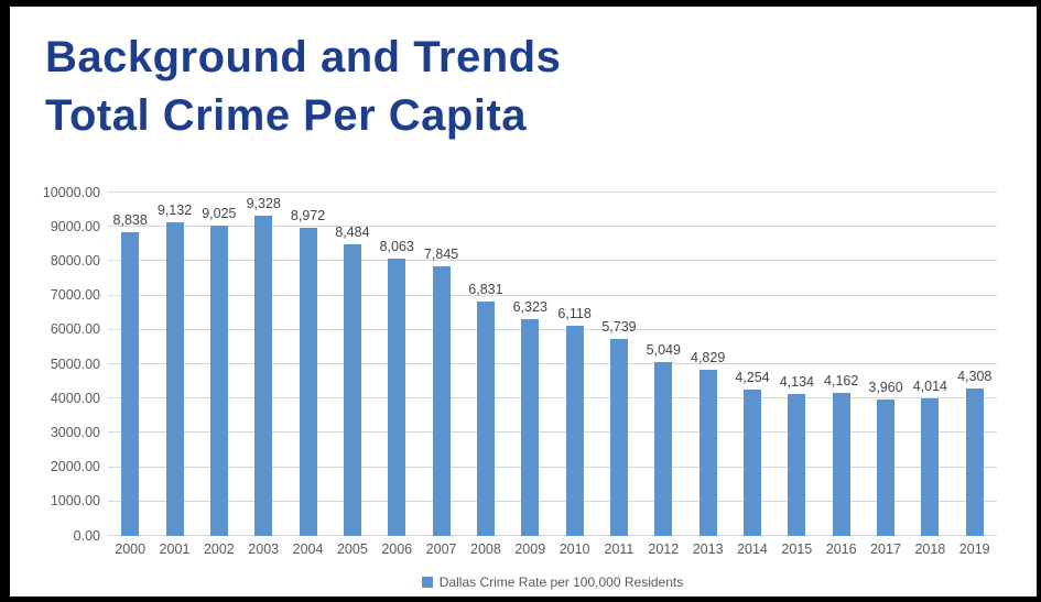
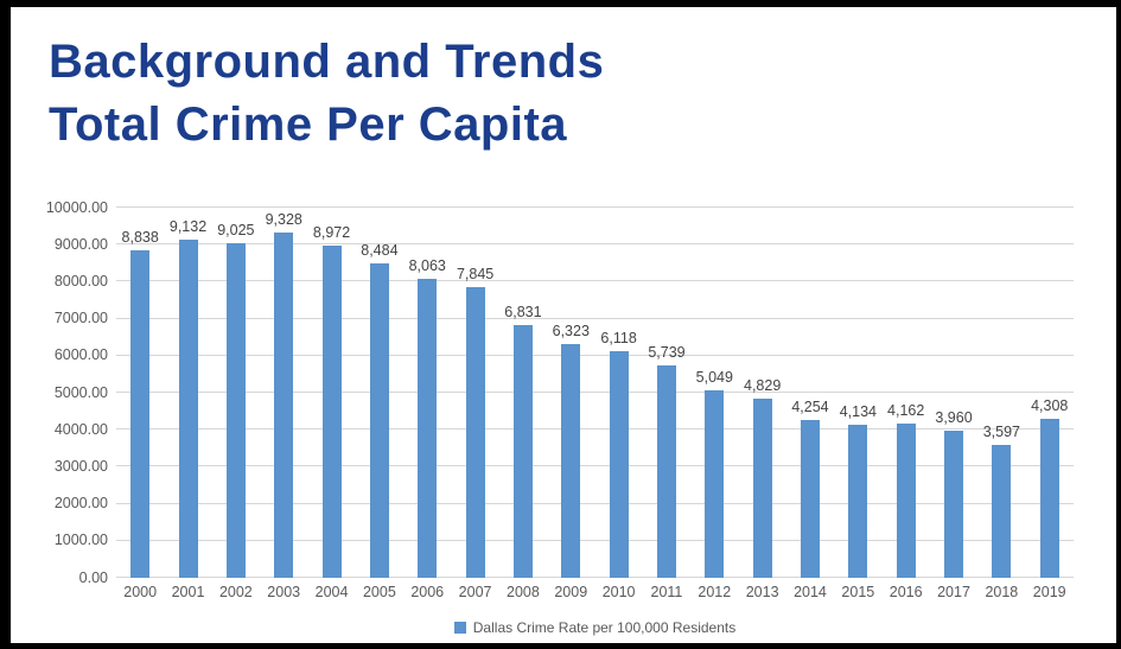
2018: 4,014 -> 3,597
